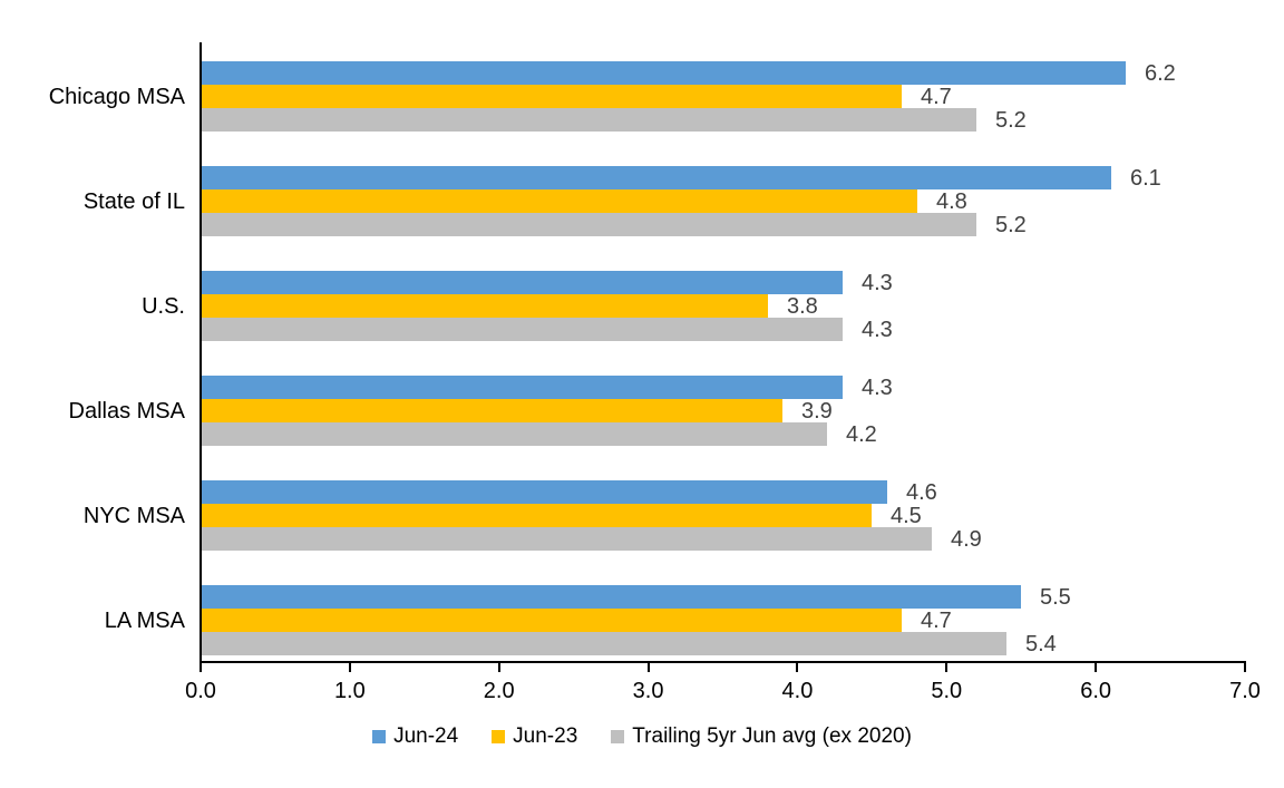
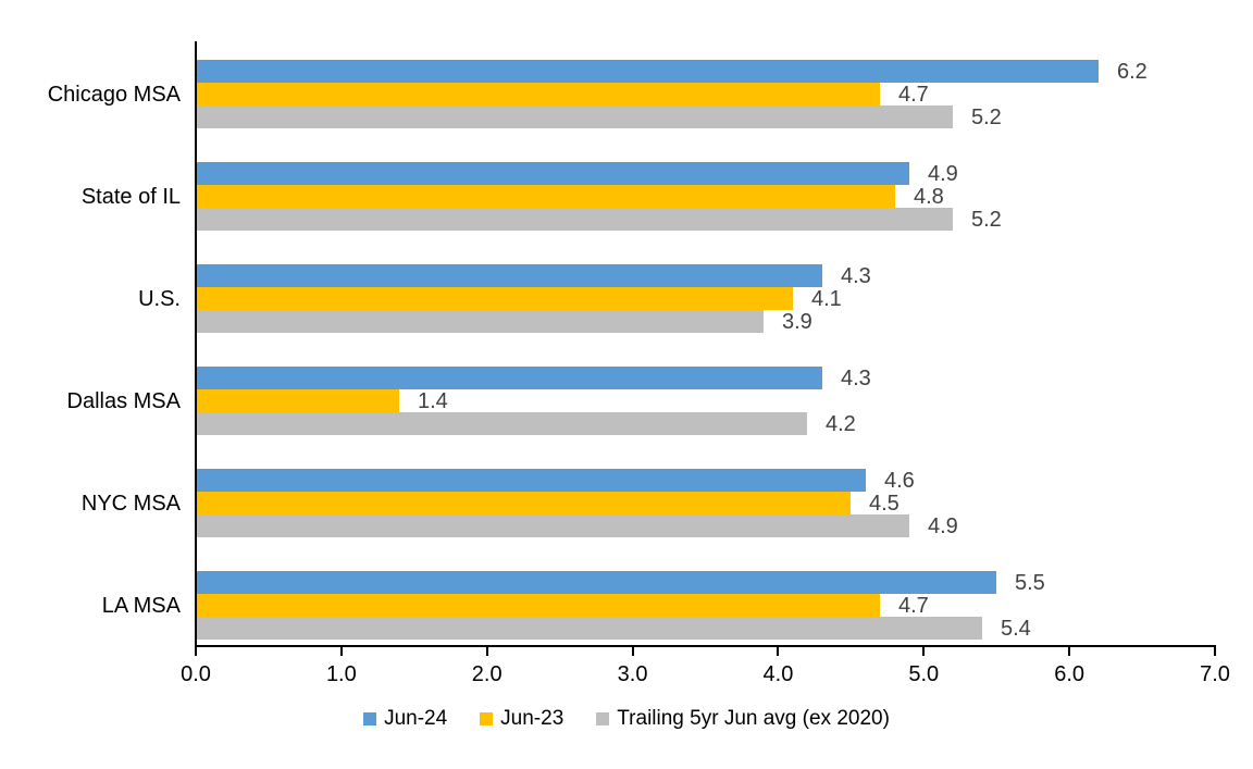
Jun-24/State of IL: 6.1 -> 4.9
Jun-23/U.S.: 3.8 -> 4.1
Trailing 5yr Jun avg (ex 2020)/U.S.: 4.3 -> 3.9
Jun-23/Dallas MSA: 3.9 -> 1.4
